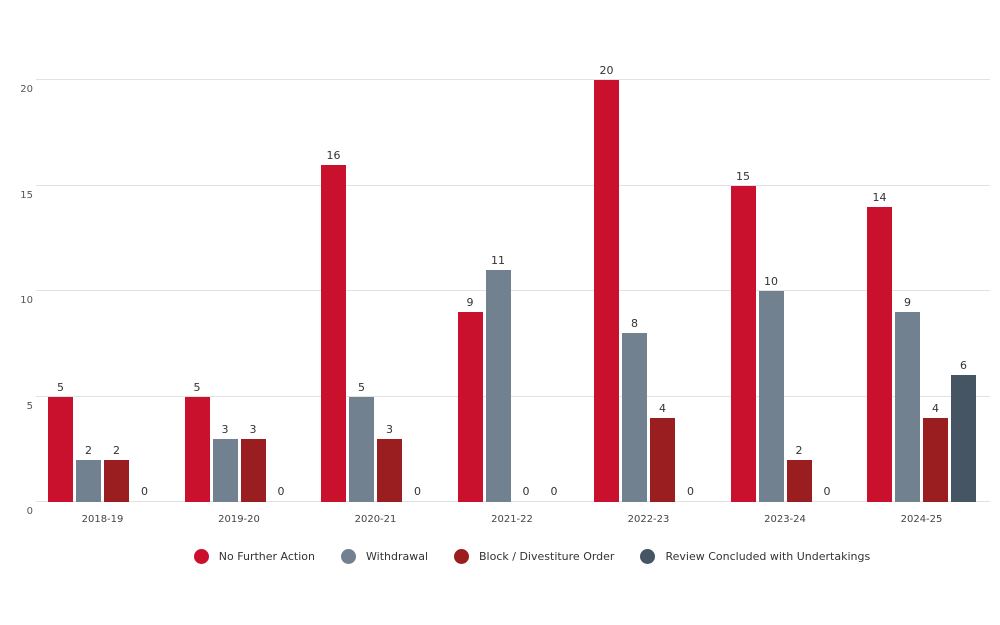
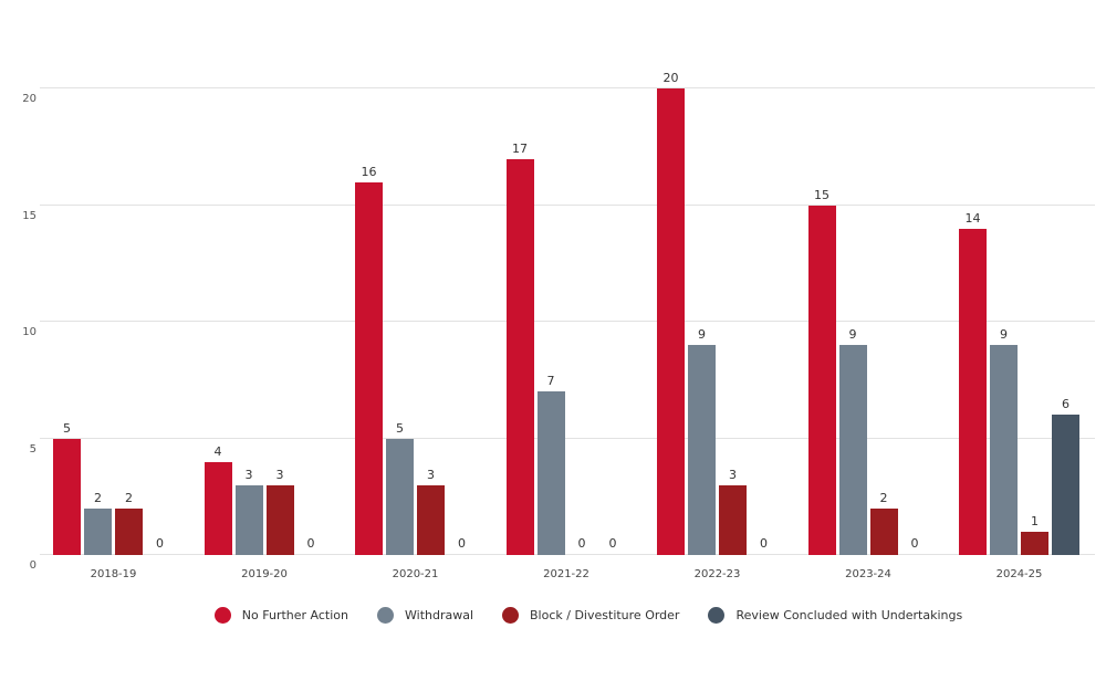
No Further Action/2019-20: 5 -> 4
No Further Action/2021-22: 9 -> 17
Withdrawal/2021-22: 11 -> 7
Withdrawal/2022-23: 8 -> 9
Block / Divestiture Order/2022-23: 4 -> 3
Withdrawal/2023-24: 10 -> 9
Block / Divestiture Order/2024-25: 4 -> 1
